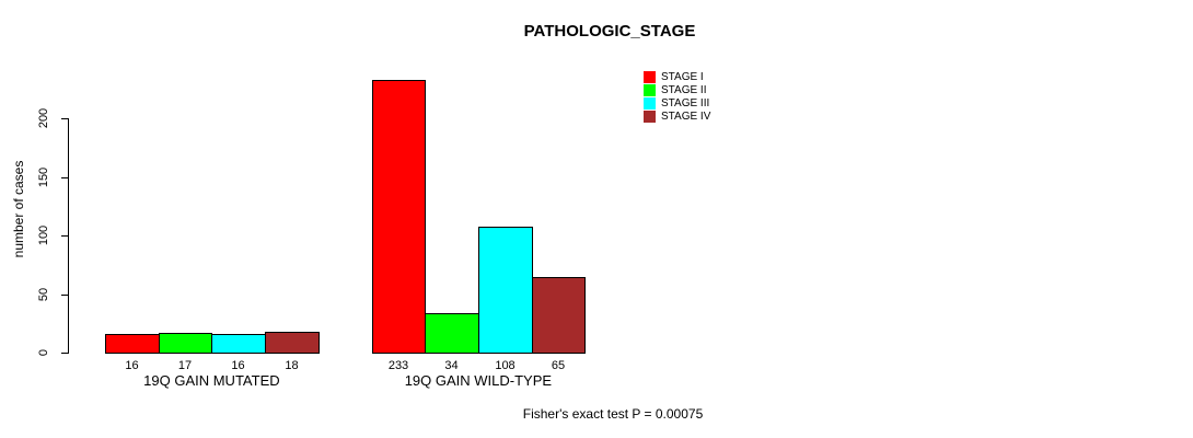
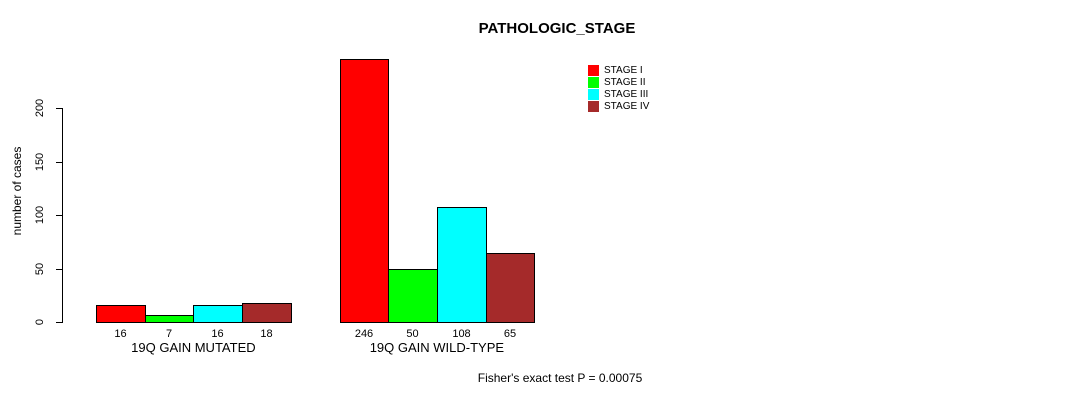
STAGE II/19Q GAIN MUTATED: 17 -> 7
STAGE I/19Q GAIN WILD-TYPE: 233 -> 246
STAGE II/19Q GAIN WILD-TYPE: 34 -> 50
